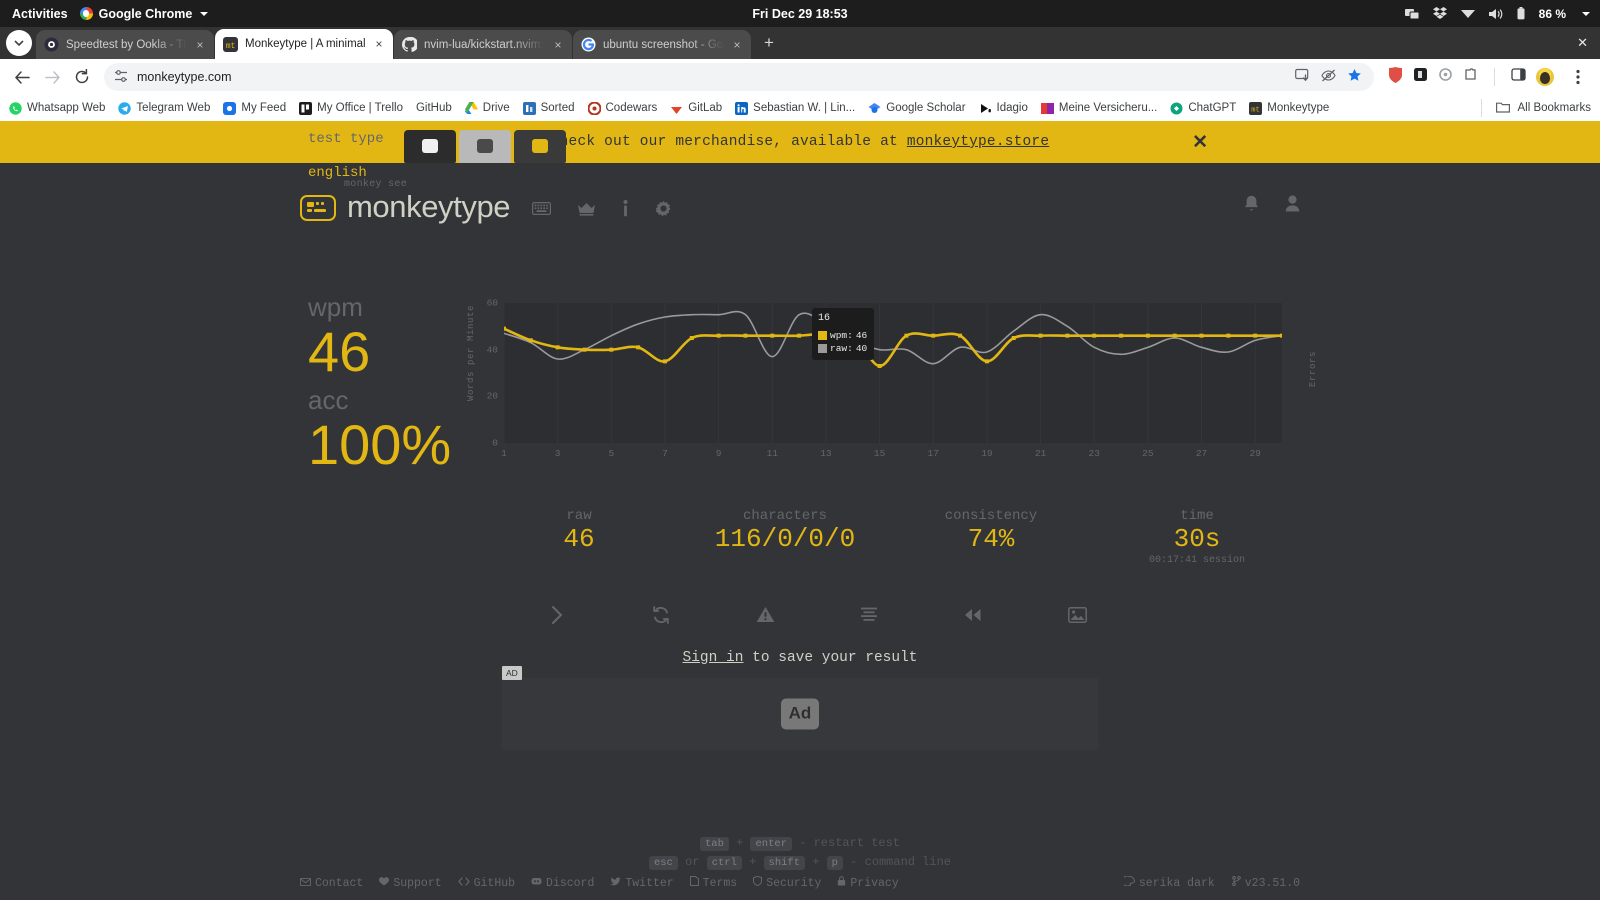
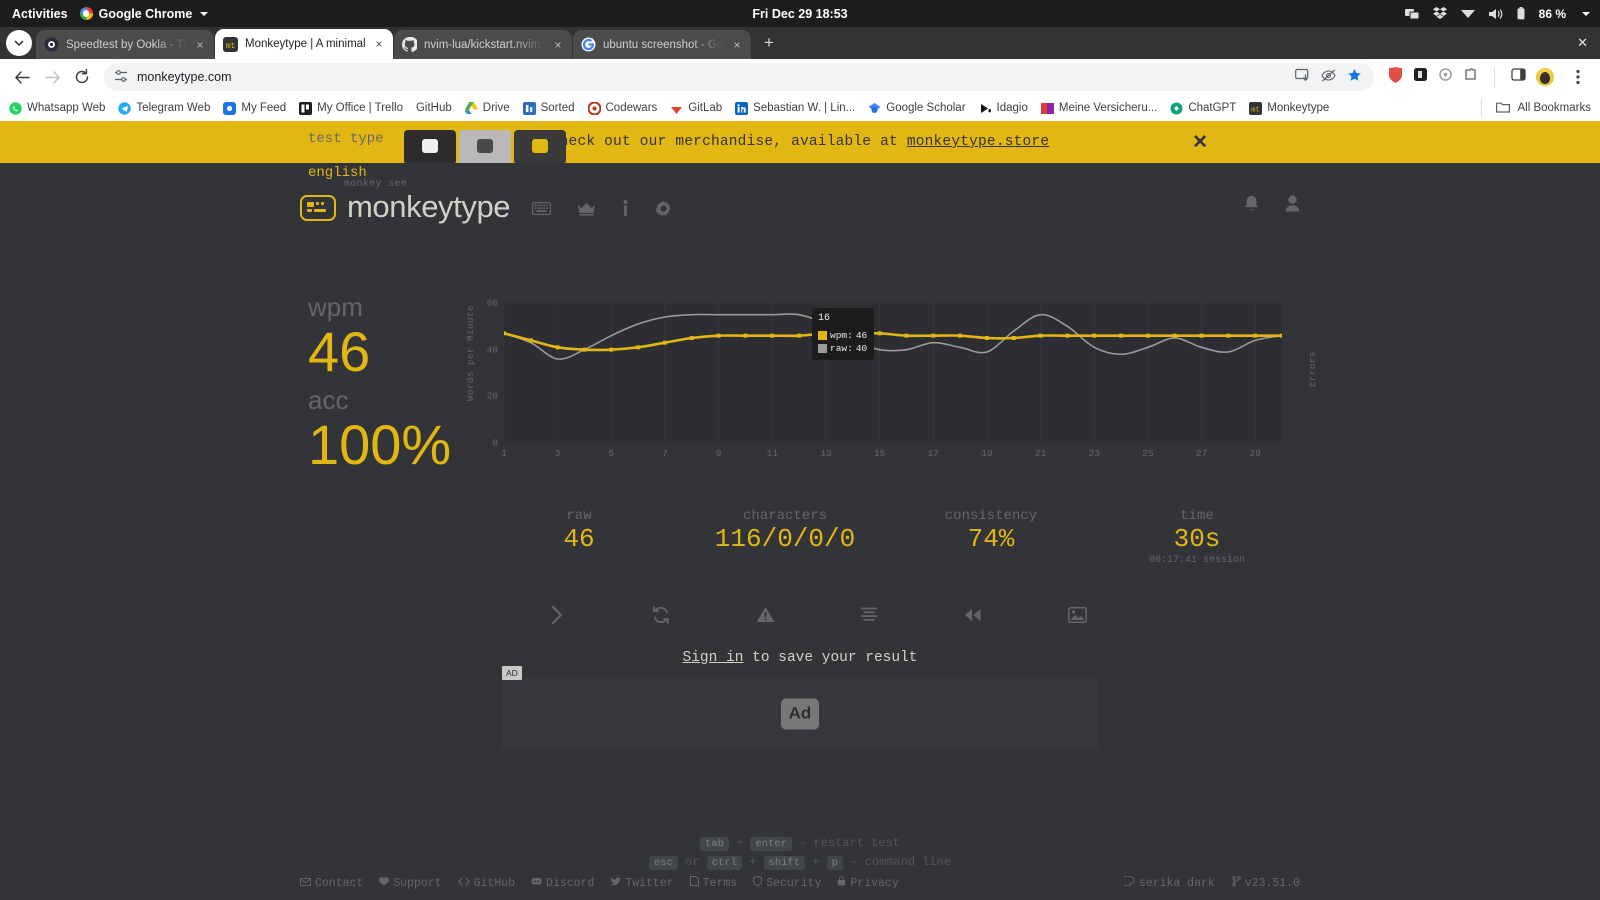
wpm/1: 49 -> 47
wpm/7: 35 -> 43
raw/11: 37 -> 55
wpm/15: 33 -> 47
raw/17: 34 -> 43
wpm/19: 35 -> 45
